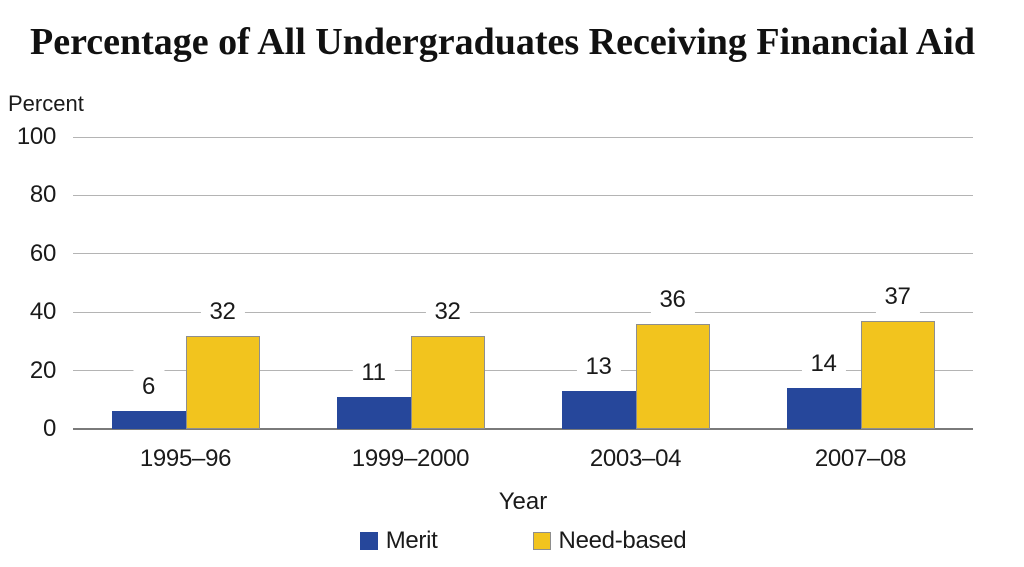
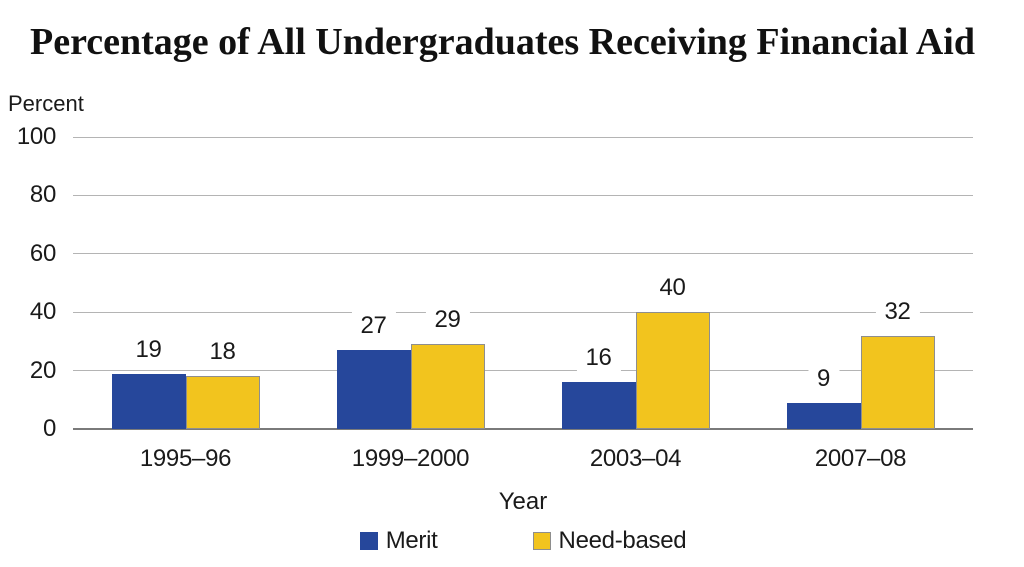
Merit/1995–96: 6 -> 19
Need-based/1995–96: 32 -> 18
Merit/1999–2000: 11 -> 27
Need-based/1999–2000: 32 -> 29
Merit/2003–04: 13 -> 16
Need-based/2003–04: 36 -> 40
Merit/2007–08: 14 -> 9
Need-based/2007–08: 37 -> 32
